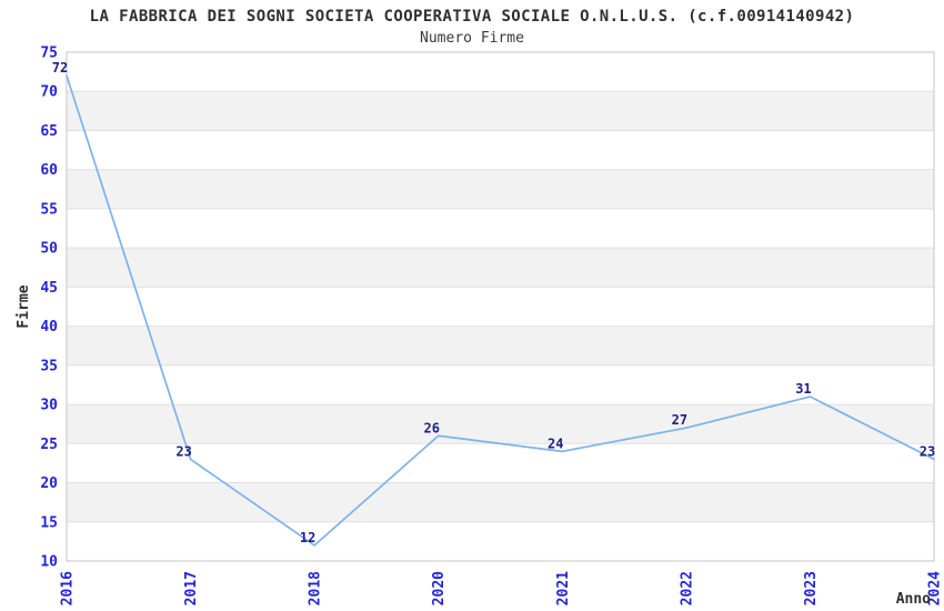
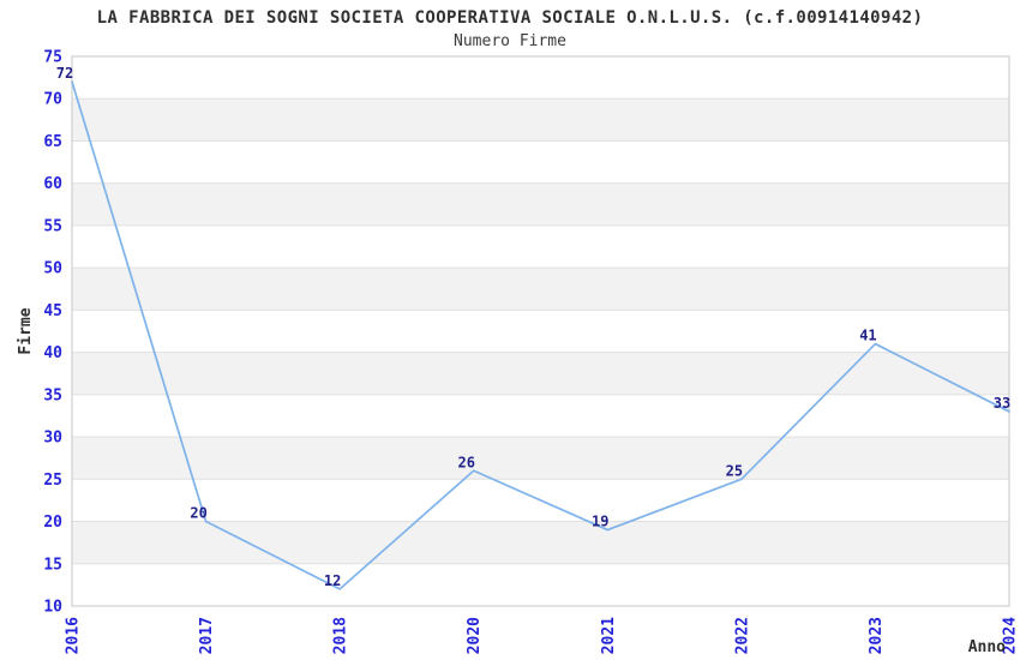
2017: 23 -> 20
2021: 24 -> 19
2022: 27 -> 25
2023: 31 -> 41
2024: 23 -> 33
